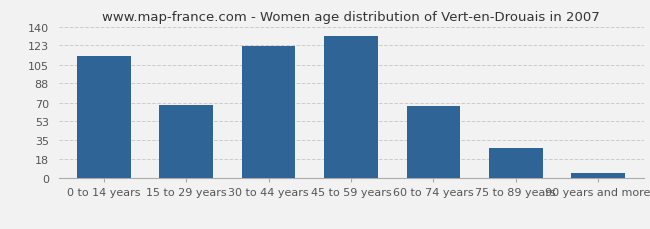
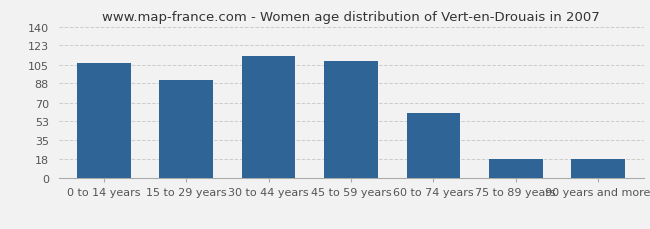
0 to 14 years: 113 -> 106
15 to 29 years: 68 -> 91
30 to 44 years: 122 -> 113
45 to 59 years: 131 -> 108
60 to 74 years: 67 -> 60
75 to 89 years: 28 -> 18
90 years and more: 5 -> 18
